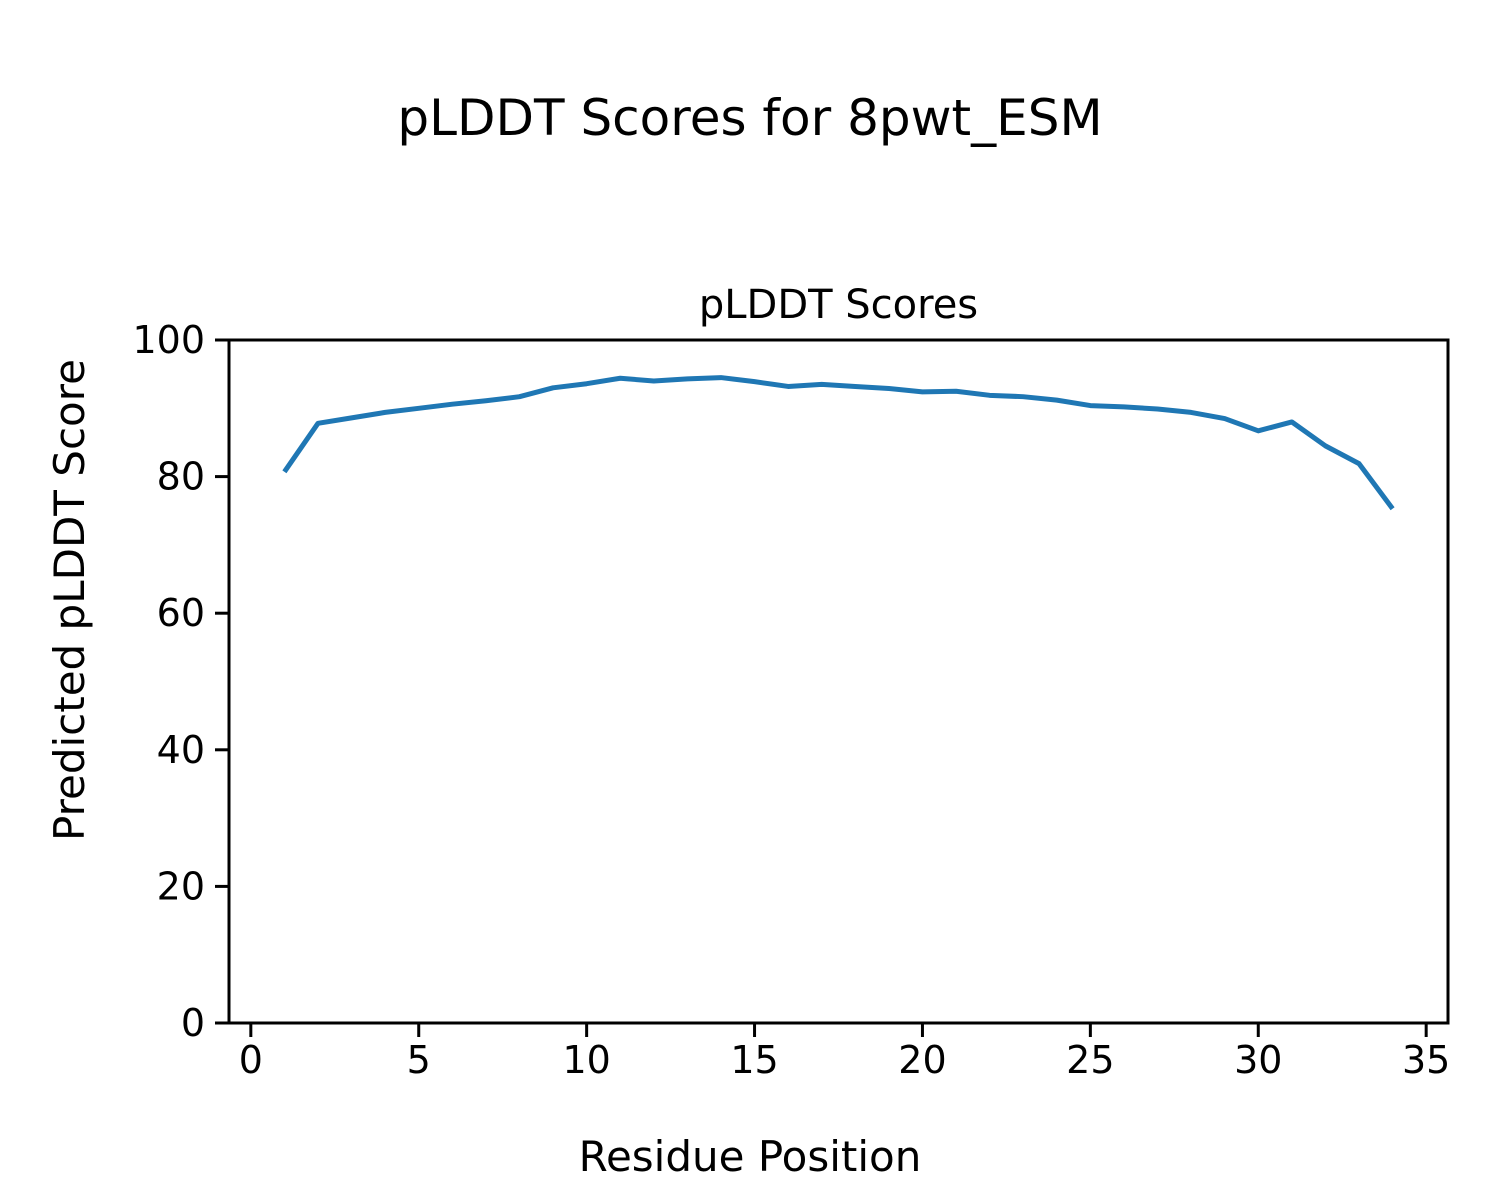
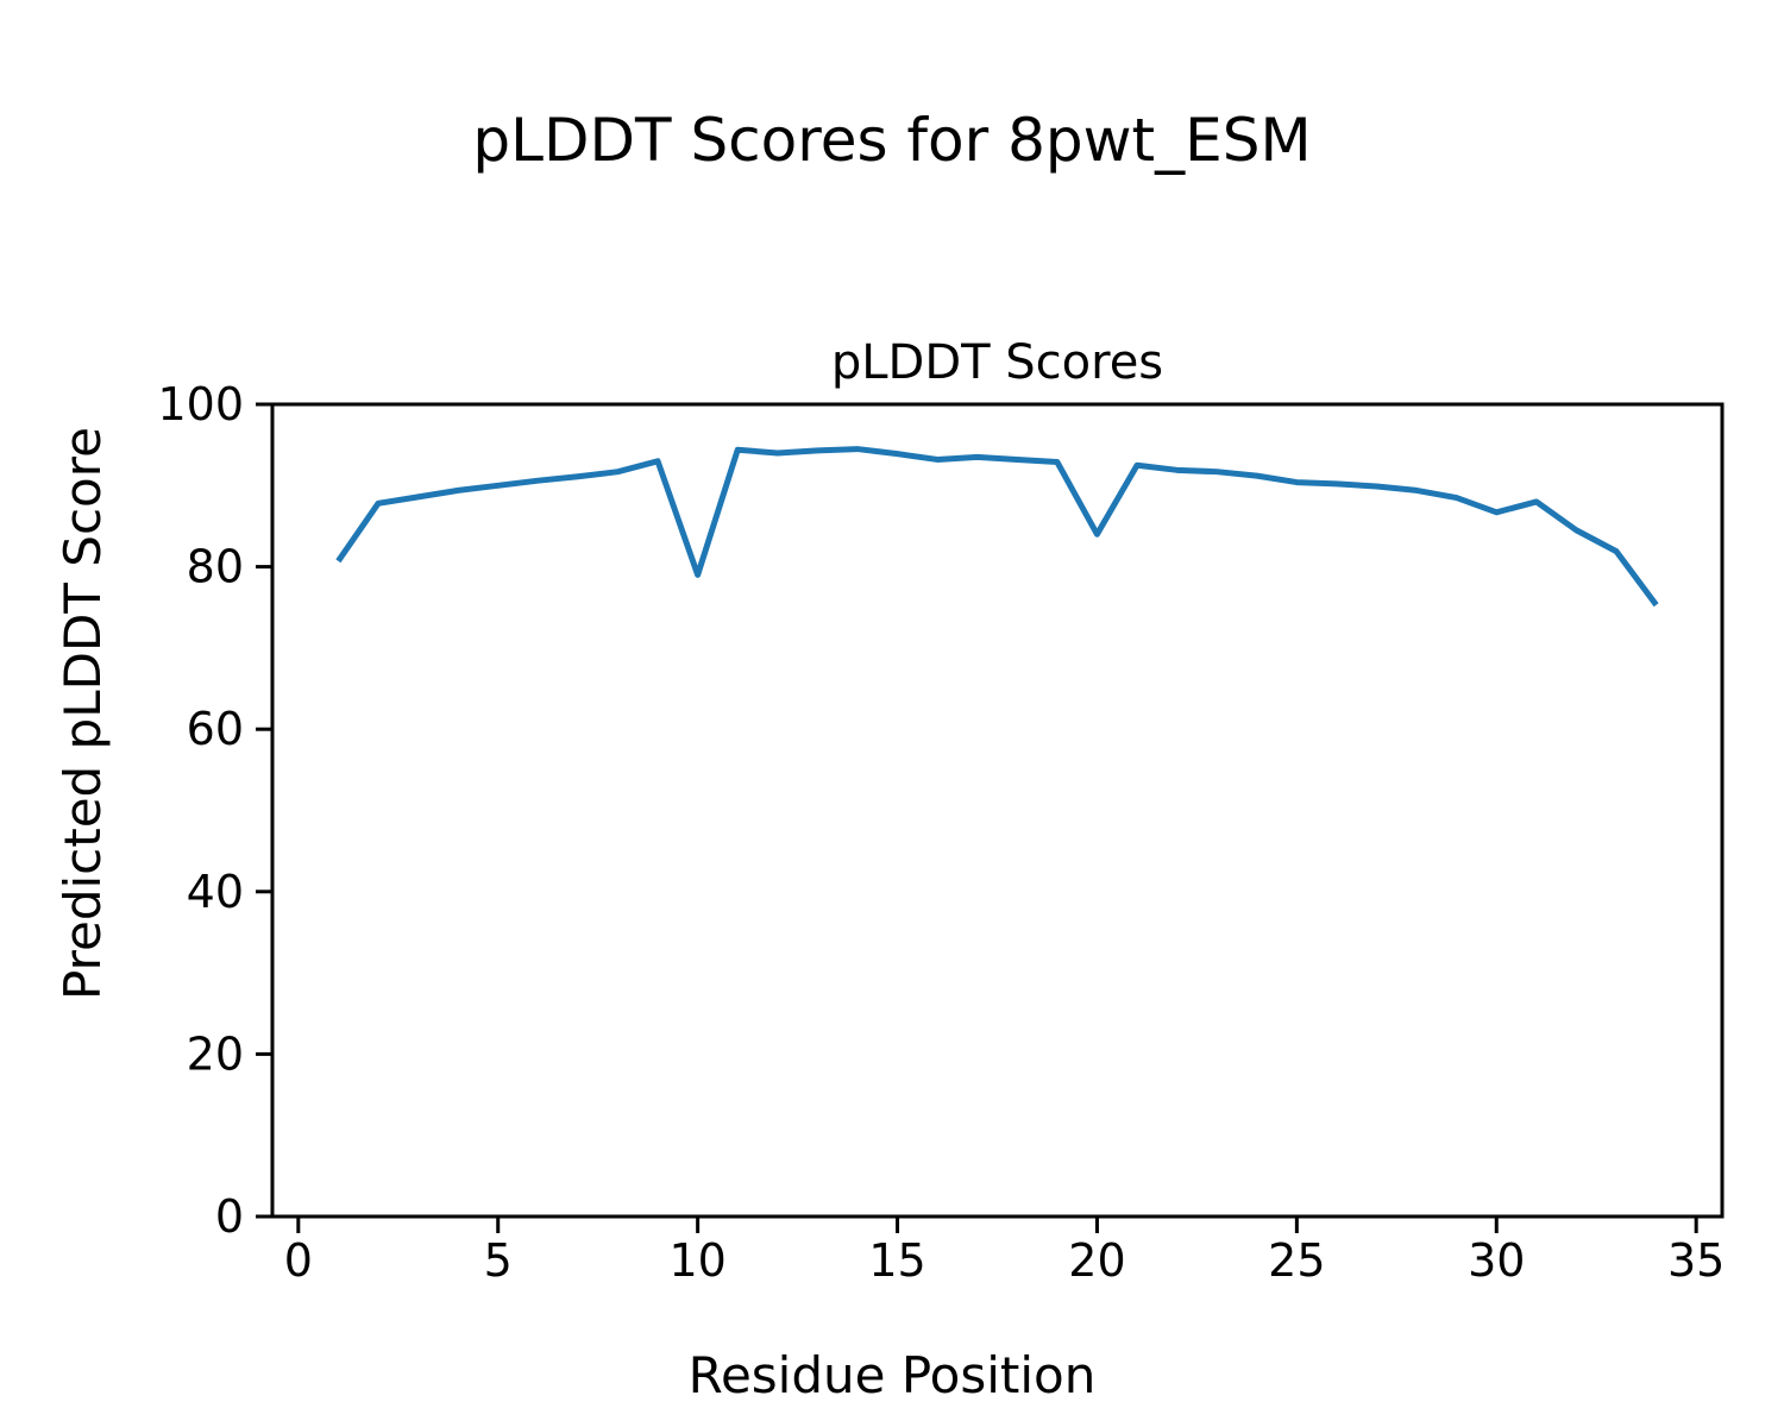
10: 94 -> 79
20: 92 -> 84
